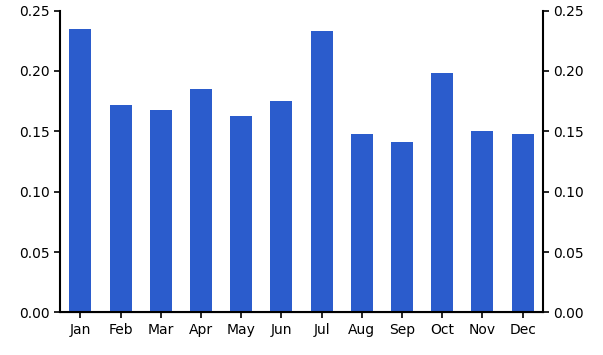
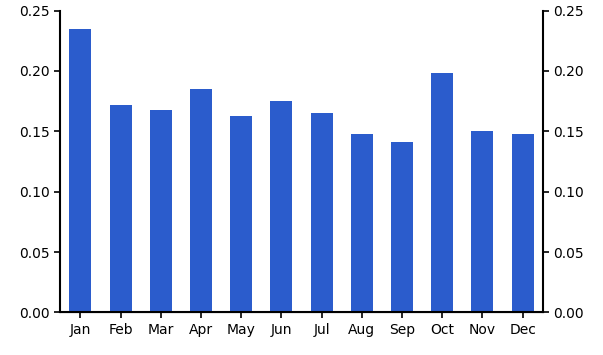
Jul: 0.233 -> 0.165
